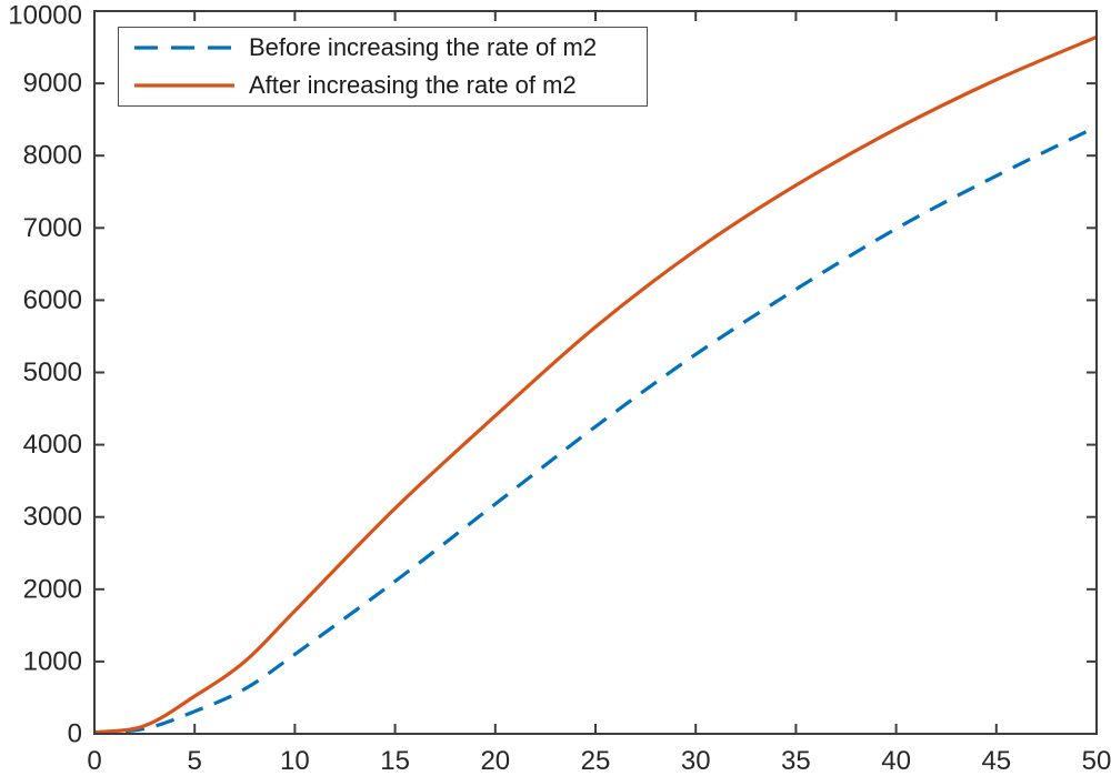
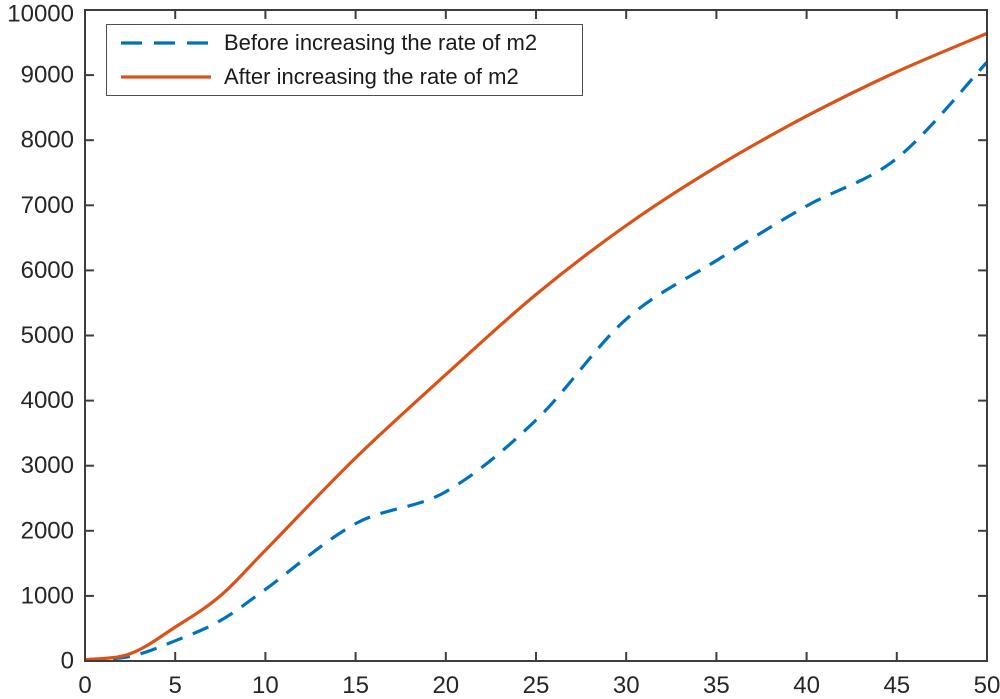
Before increasing the rate of m2/20: 3200 -> 2600
Before increasing the rate of m2/25: 4200 -> 3700
Before increasing the rate of m2/50: 8400 -> 9200
